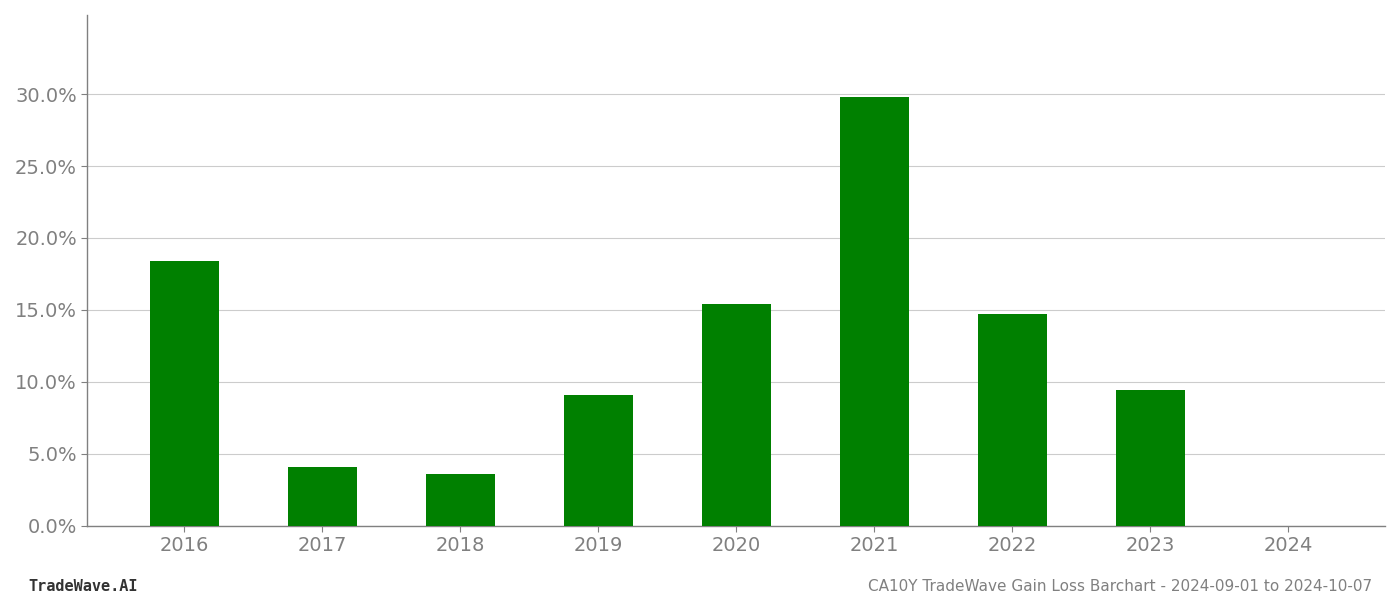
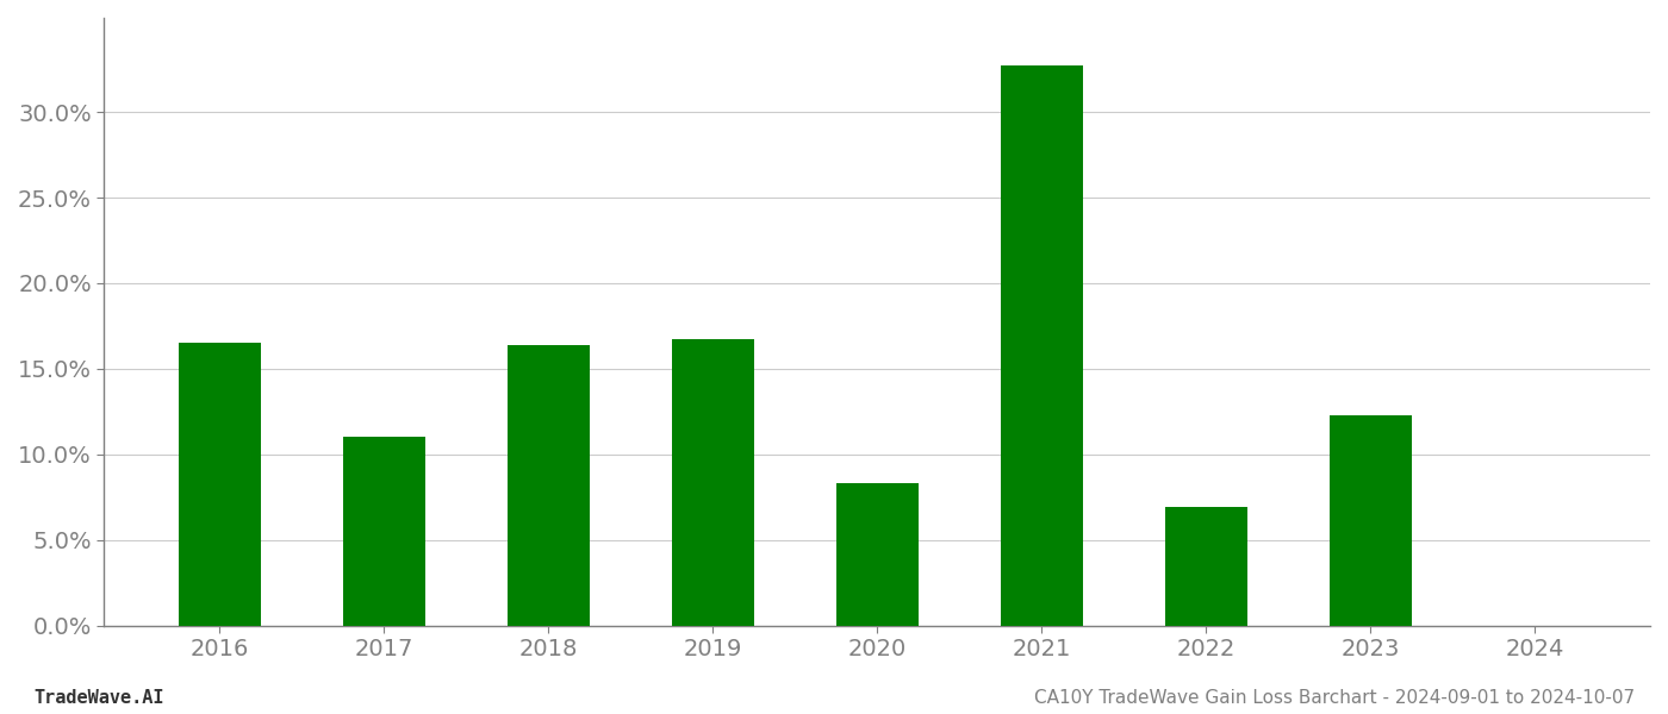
2016: 18.4% -> 16.5%
2017: 4.1% -> 11.0%
2018: 3.6% -> 16.4%
2019: 9.1% -> 16.7%
2020: 15.4% -> 8.3%
2021: 29.8% -> 32.7%
2022: 14.7% -> 6.9%
2023: 9.4% -> 12.3%
